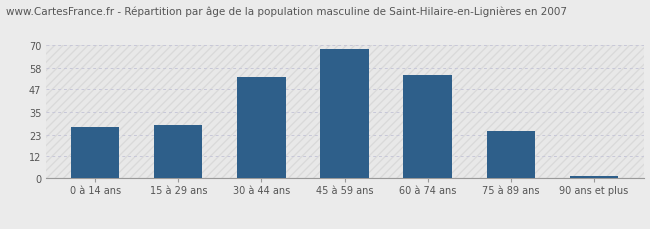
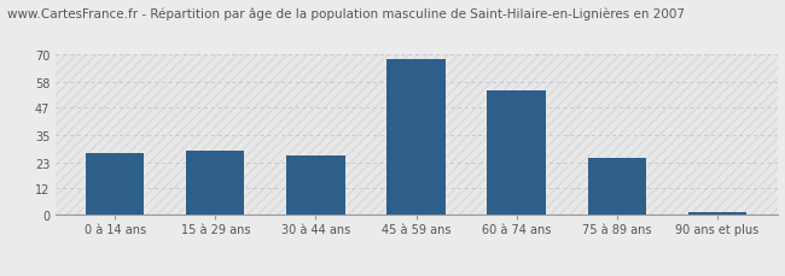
30 à 44 ans: 53 -> 26
